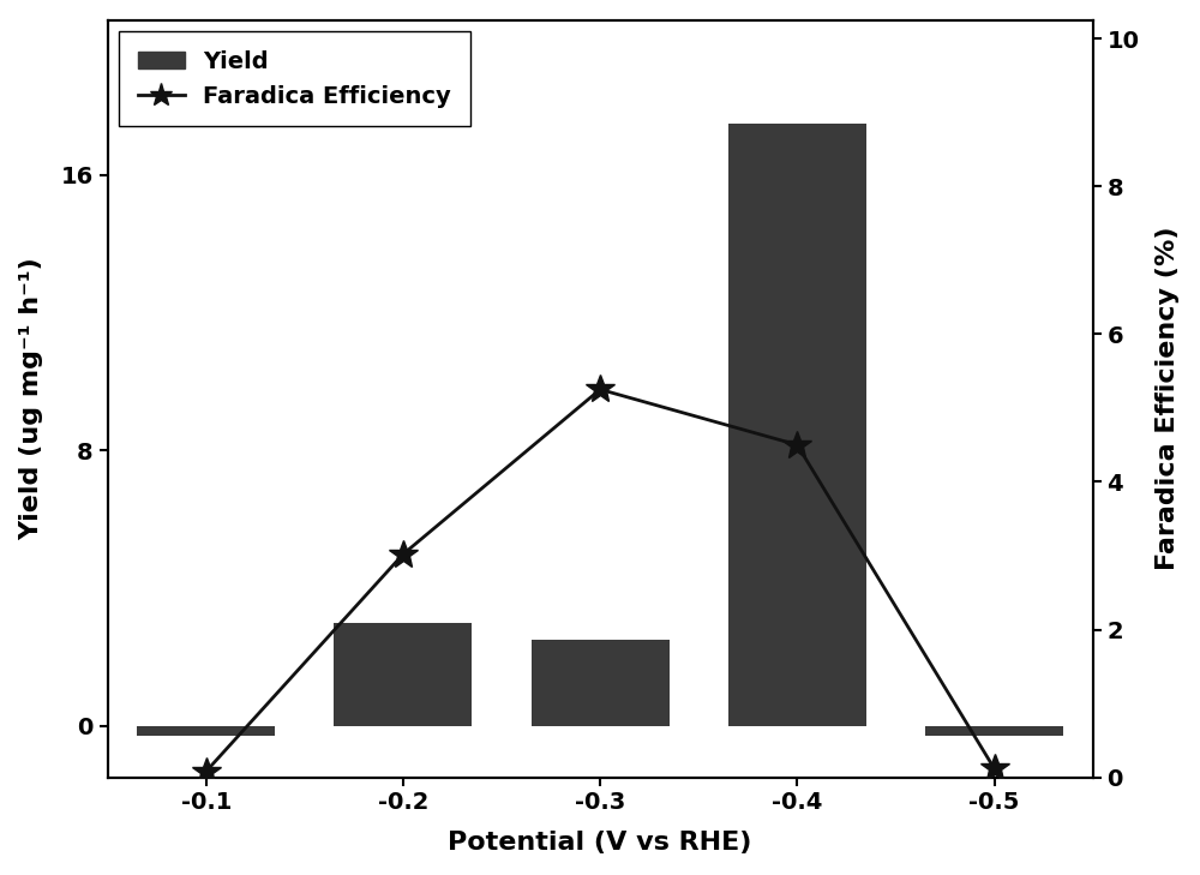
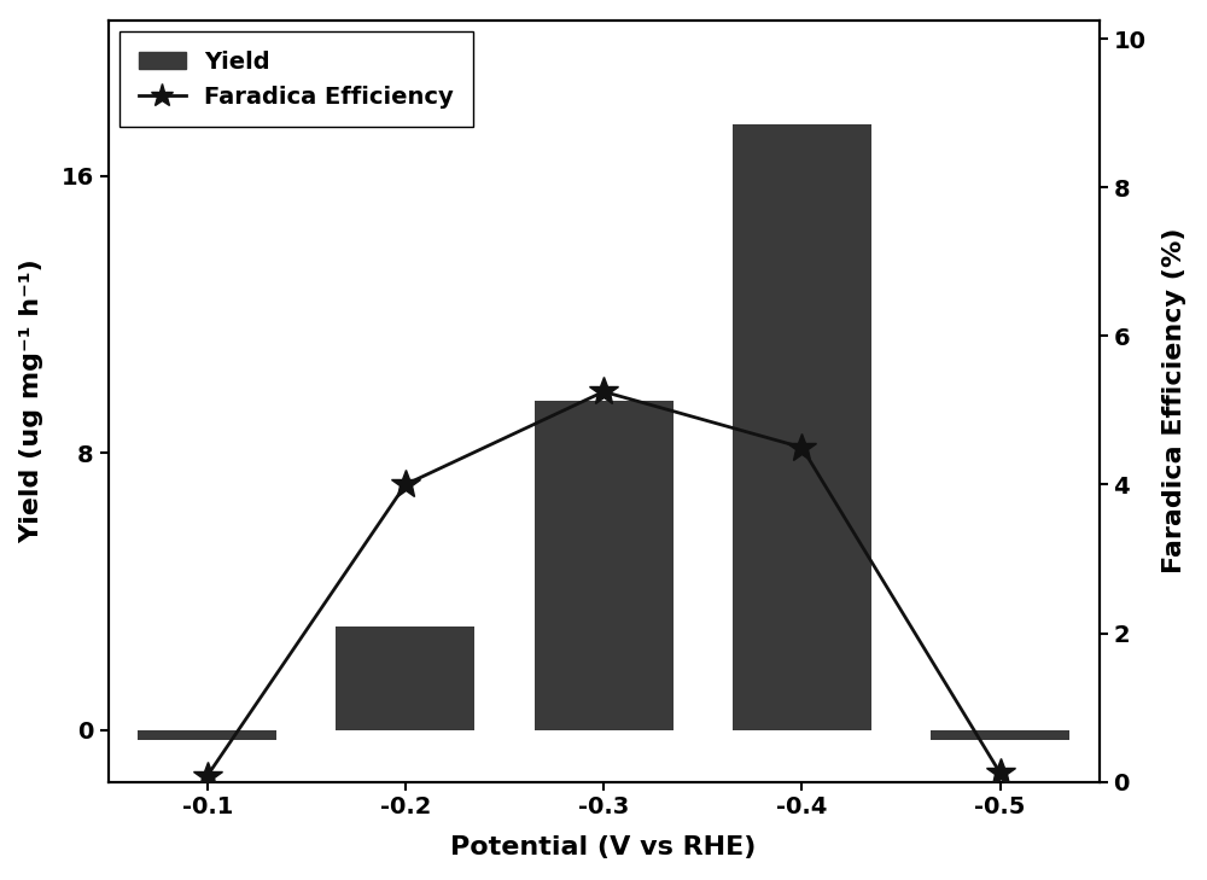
Faradica Efficiency/-0.2: 3.02 -> 4.00
Yield/-0.3: 2.5 -> 9.5
